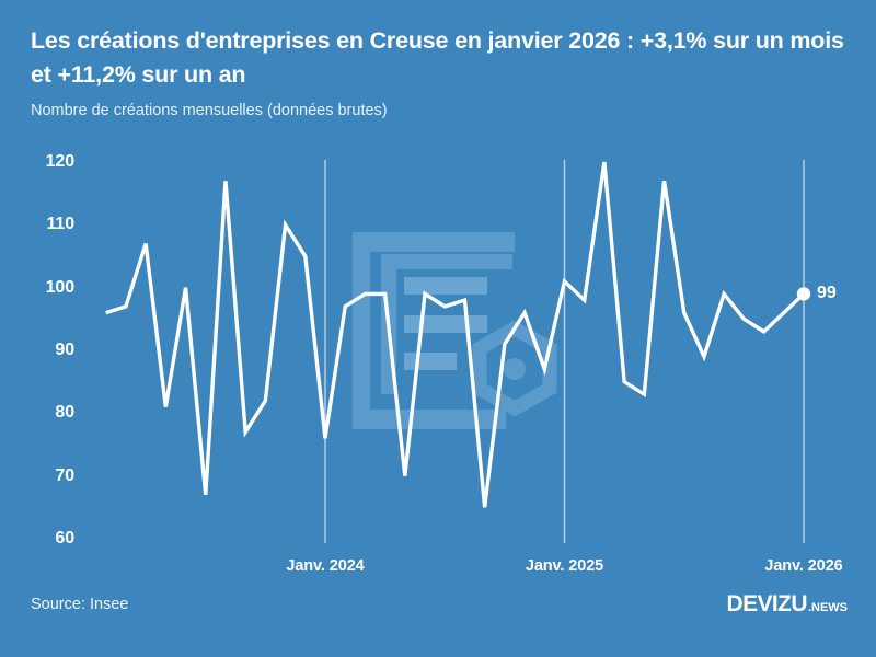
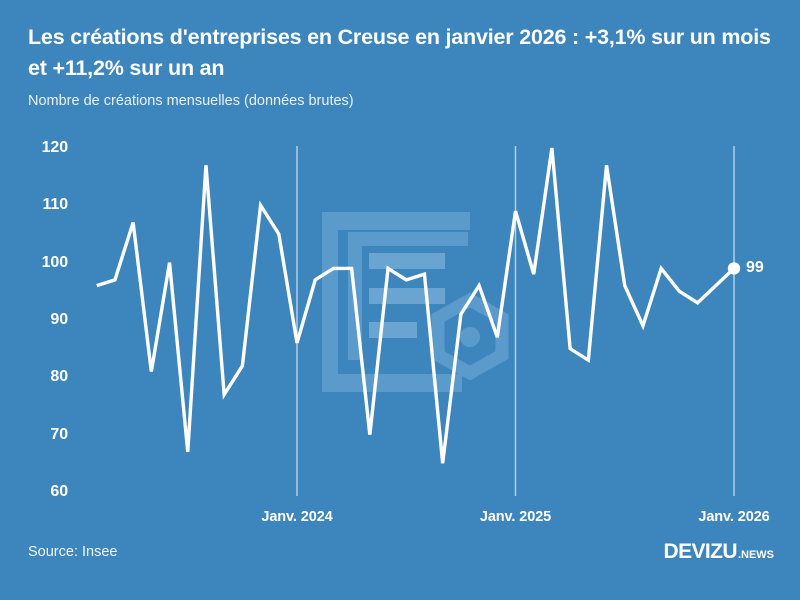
Janv. 2024: 76 -> 86
Janv. 2025: 101 -> 109
